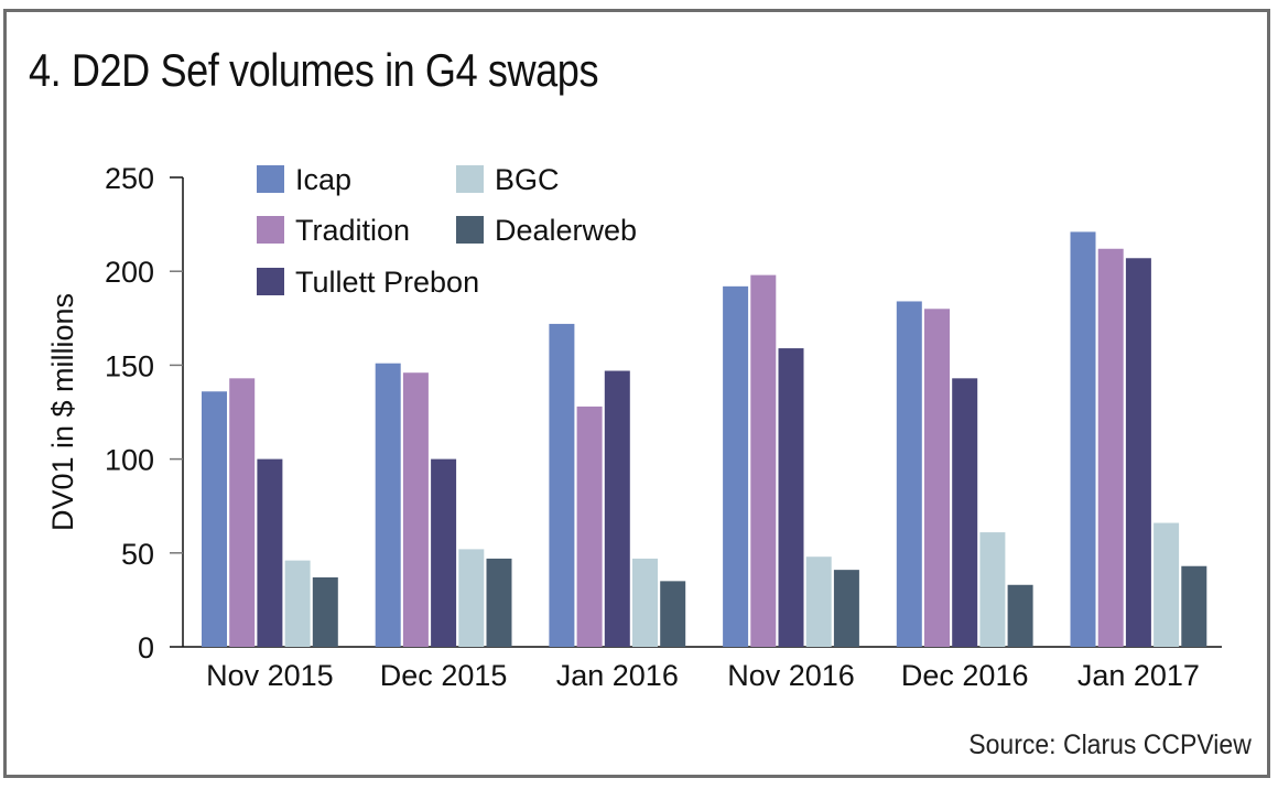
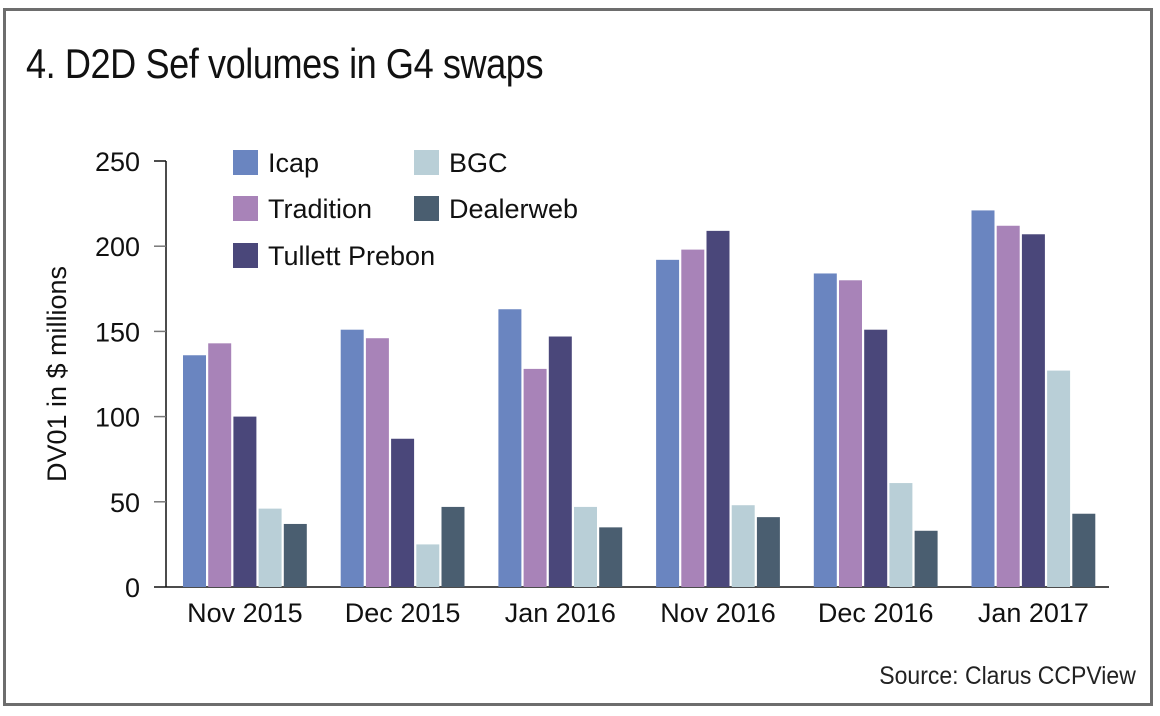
Tullett Prebon/Dec 2015: 100 -> 87
BGC/Dec 2015: 52 -> 25
Icap/Jan 2016: 172 -> 163
Tullett Prebon/Nov 2016: 159 -> 209
Tullett Prebon/Dec 2016: 143 -> 151
BGC/Jan 2017: 66 -> 127
